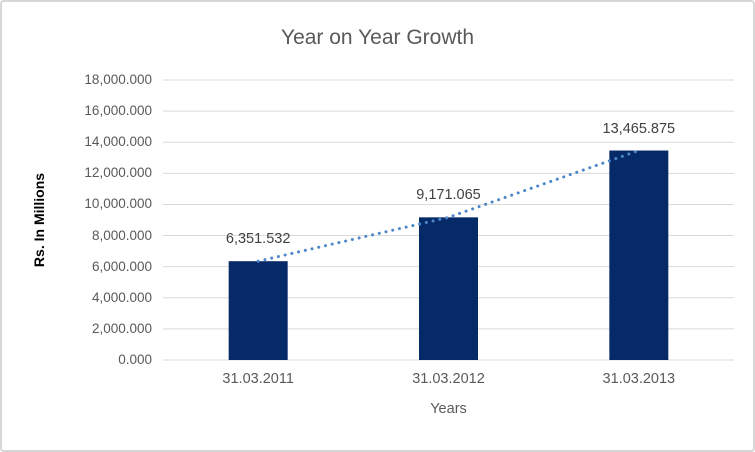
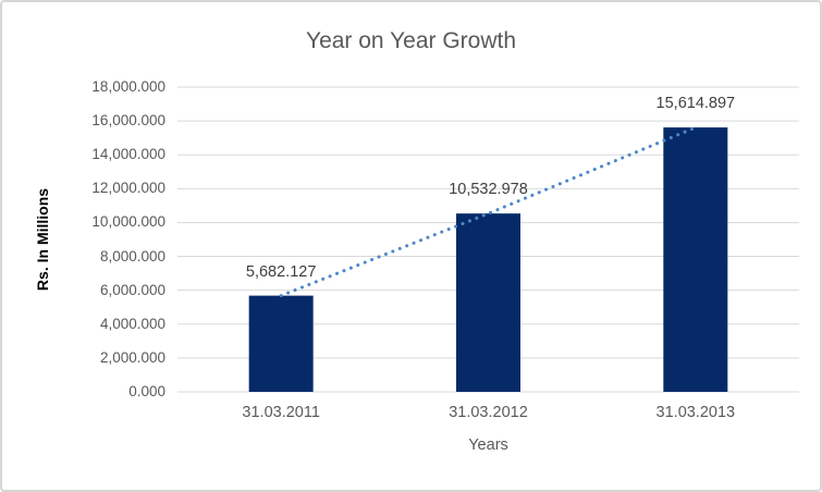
31.03.2011: 6,351.532 -> 5,682.127
31.03.2012: 9,171.065 -> 10,532.978
31.03.2013: 13,465.875 -> 15,614.897
